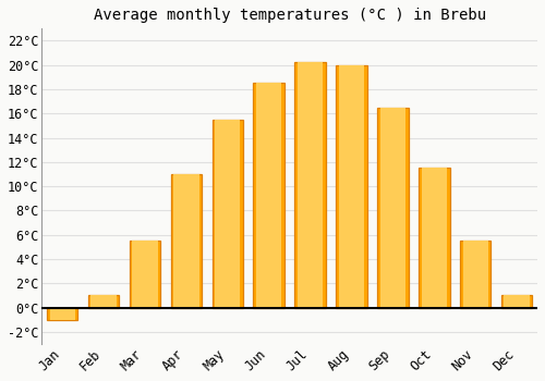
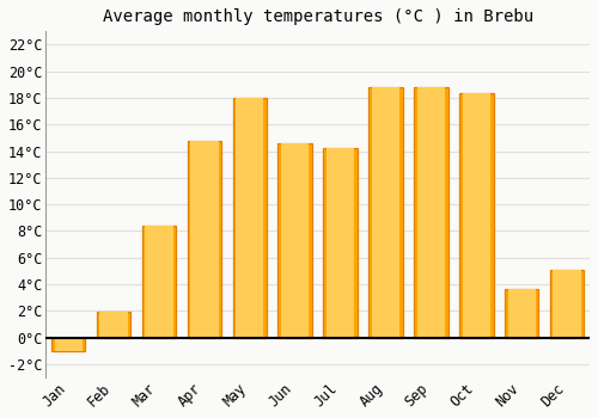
Feb: 1.0°C -> 1.9°C
Mar: 5.5°C -> 8.4°C
Apr: 11.0°C -> 14.8°C
May: 15.5°C -> 18.0°C
Jun: 18.5°C -> 14.6°C
Jul: 20.2°C -> 14.2°C
Aug: 20.0°C -> 18.8°C
Sep: 16.5°C -> 18.8°C
Oct: 11.5°C -> 18.4°C
Nov: 5.5°C -> 3.6°C
Dec: 1.0°C -> 5.1°C
